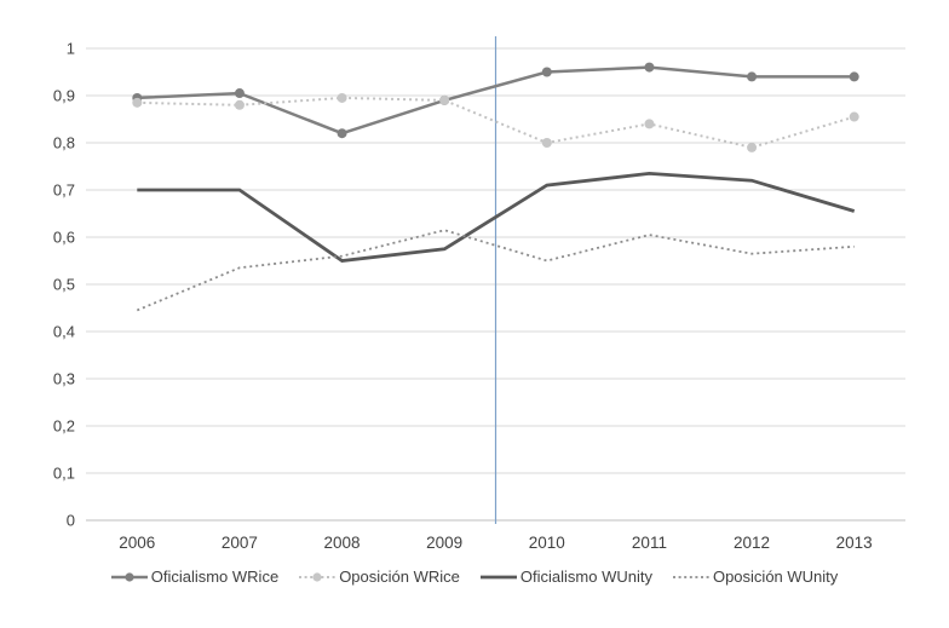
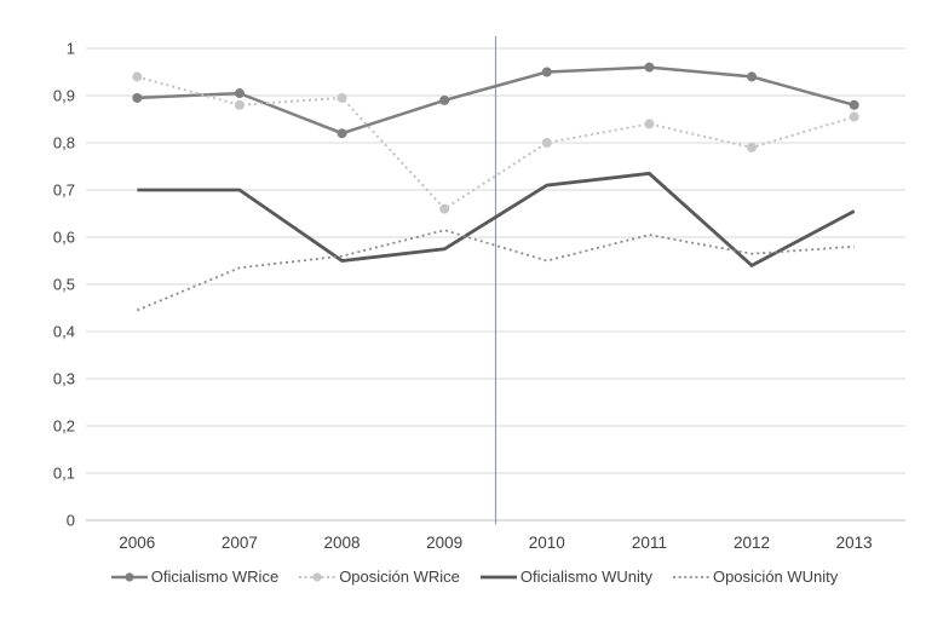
Oposición WRice/2006: 0,89 -> 0,94
Oposición WRice/2009: 0,89 -> 0,66
Oficialismo WUnity/2012: 0,72 -> 0,54
Oficialismo WRice/2013: 0,94 -> 0,88
